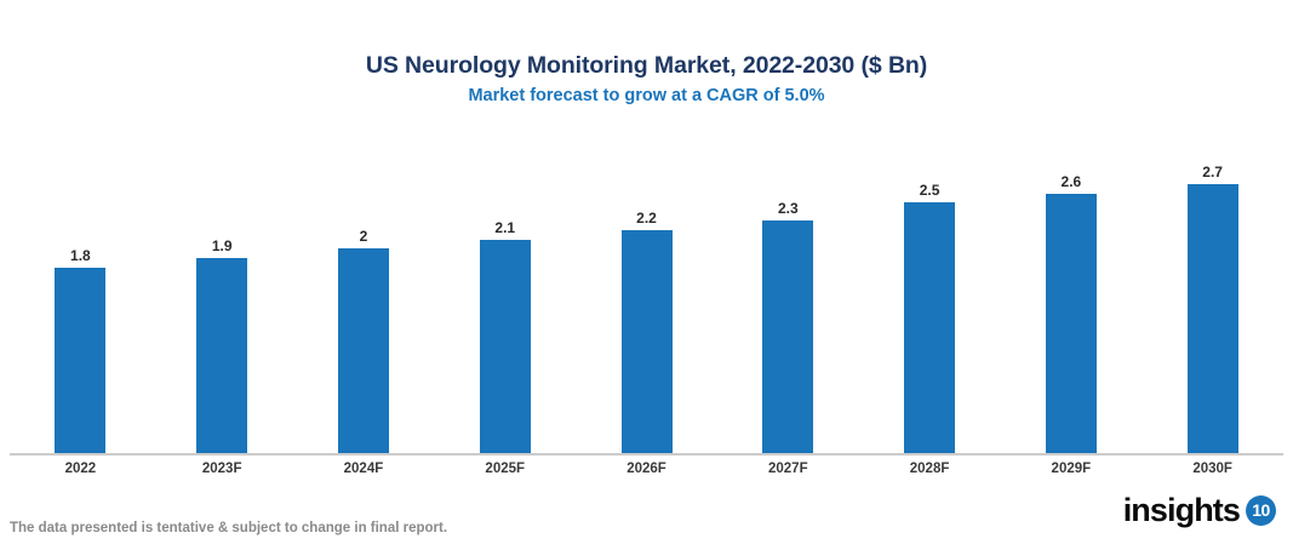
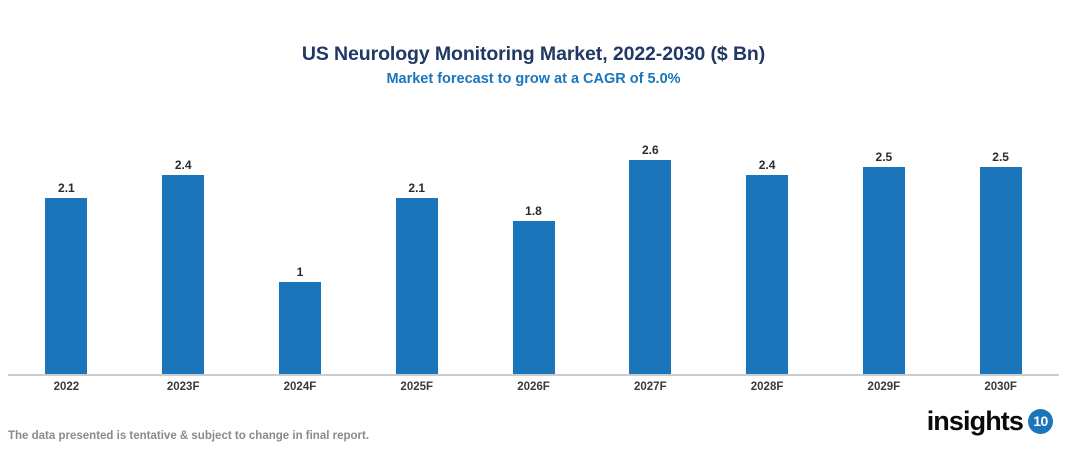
2022: 1.8 -> 2.1
2023F: 1.9 -> 2.4
2024F: 2 -> 1
2026F: 2.2 -> 1.8
2027F: 2.3 -> 2.6
2028F: 2.5 -> 2.4
2029F: 2.6 -> 2.5
2030F: 2.7 -> 2.5
